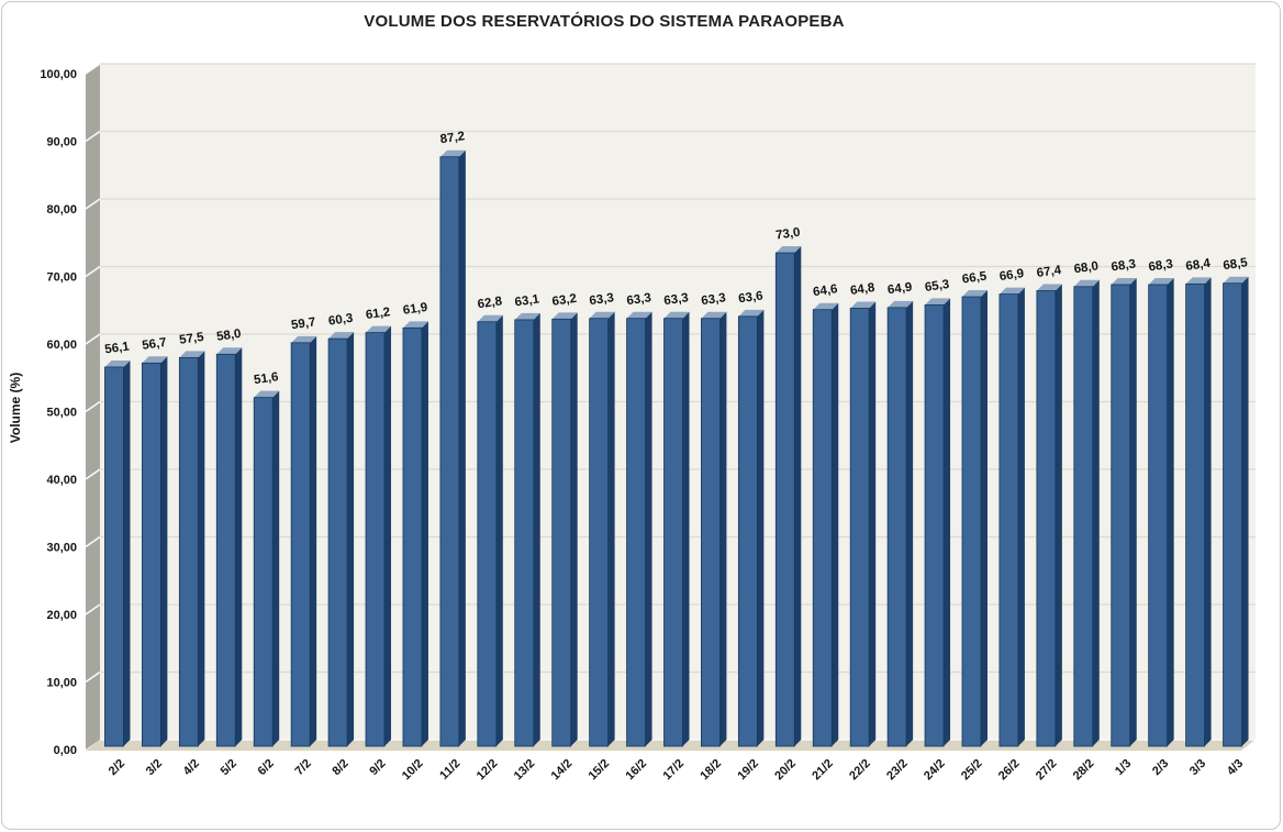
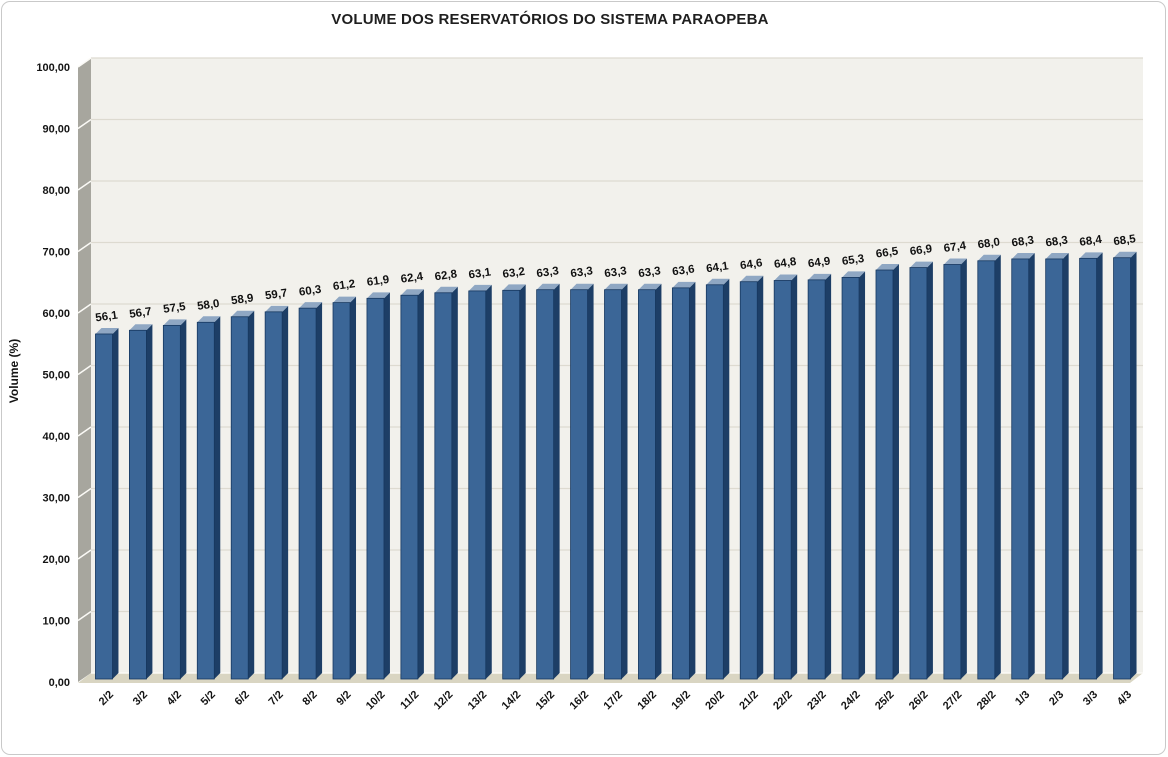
6/2: 51,6 -> 58,9
11/2: 87,2 -> 62,4
20/2: 73,0 -> 64,1
